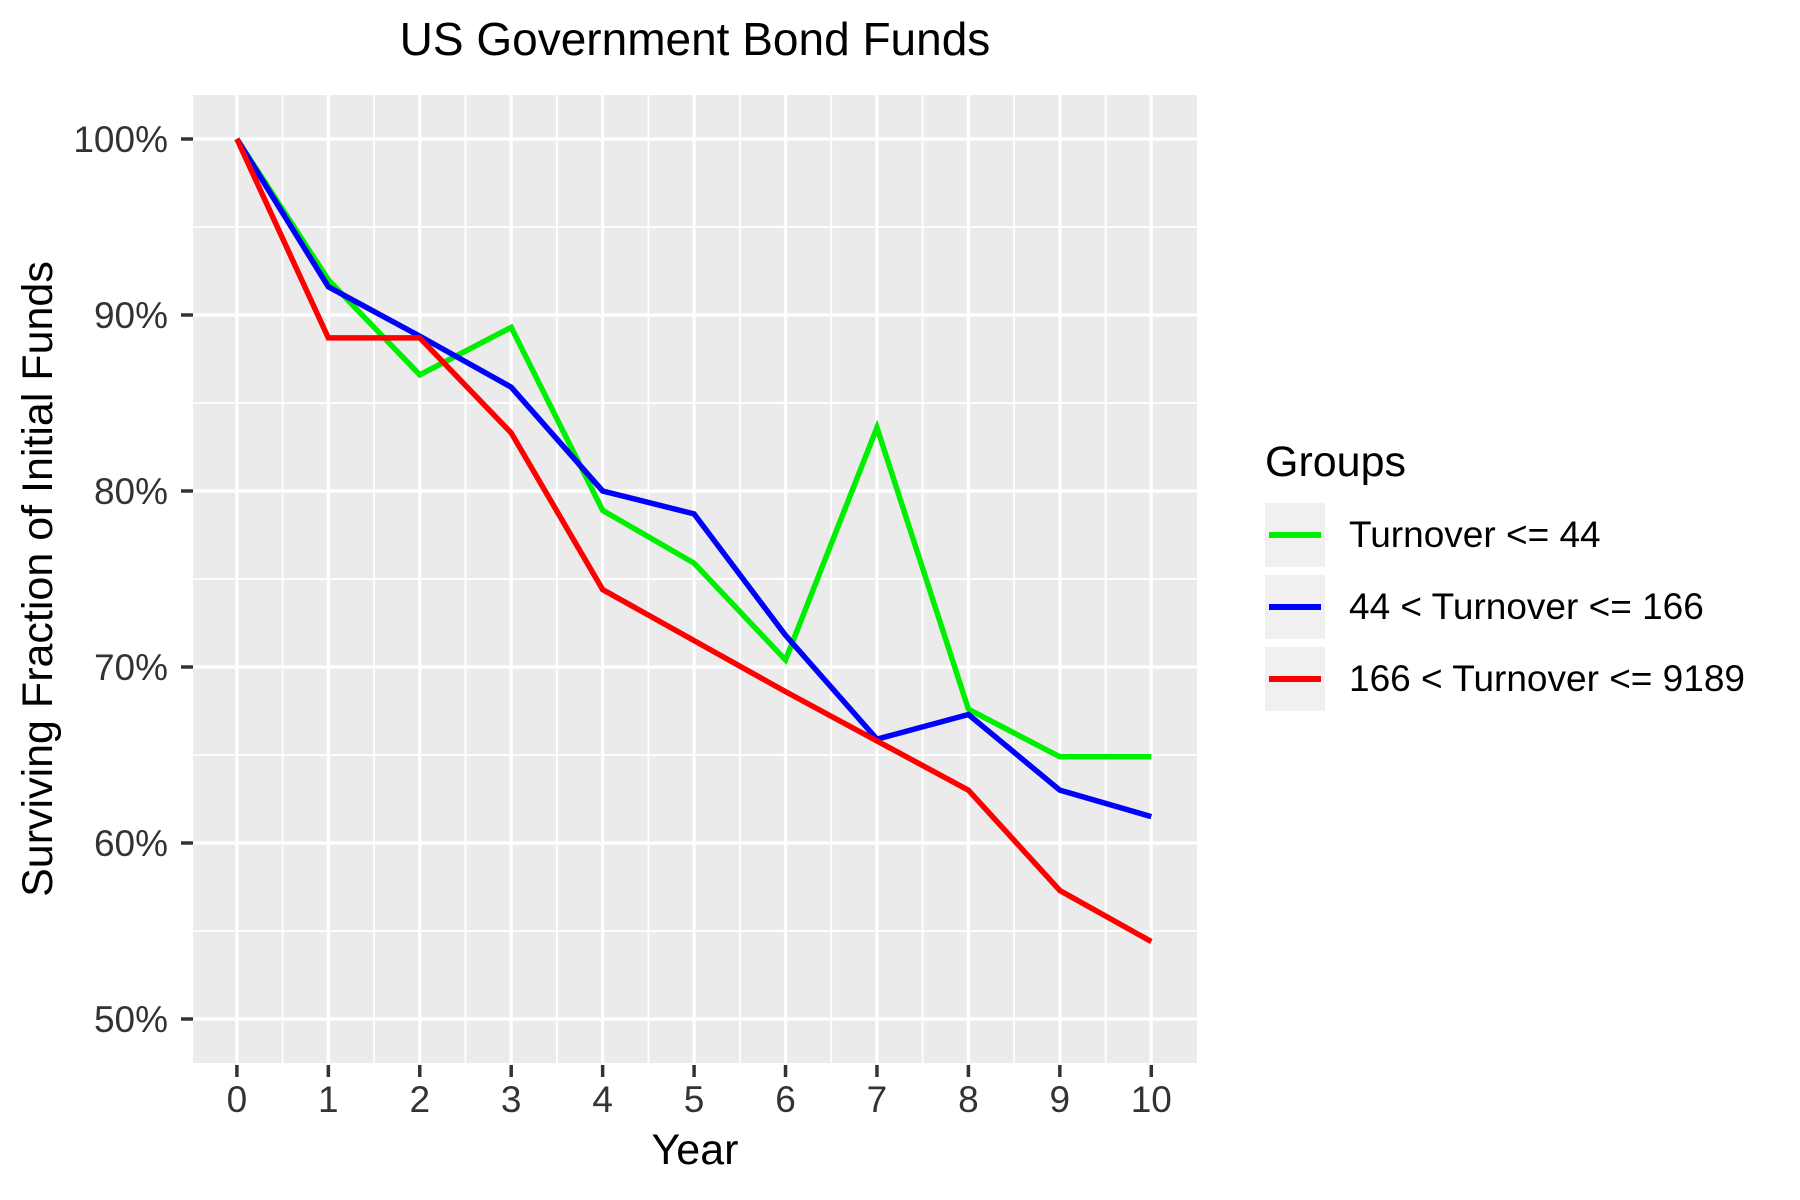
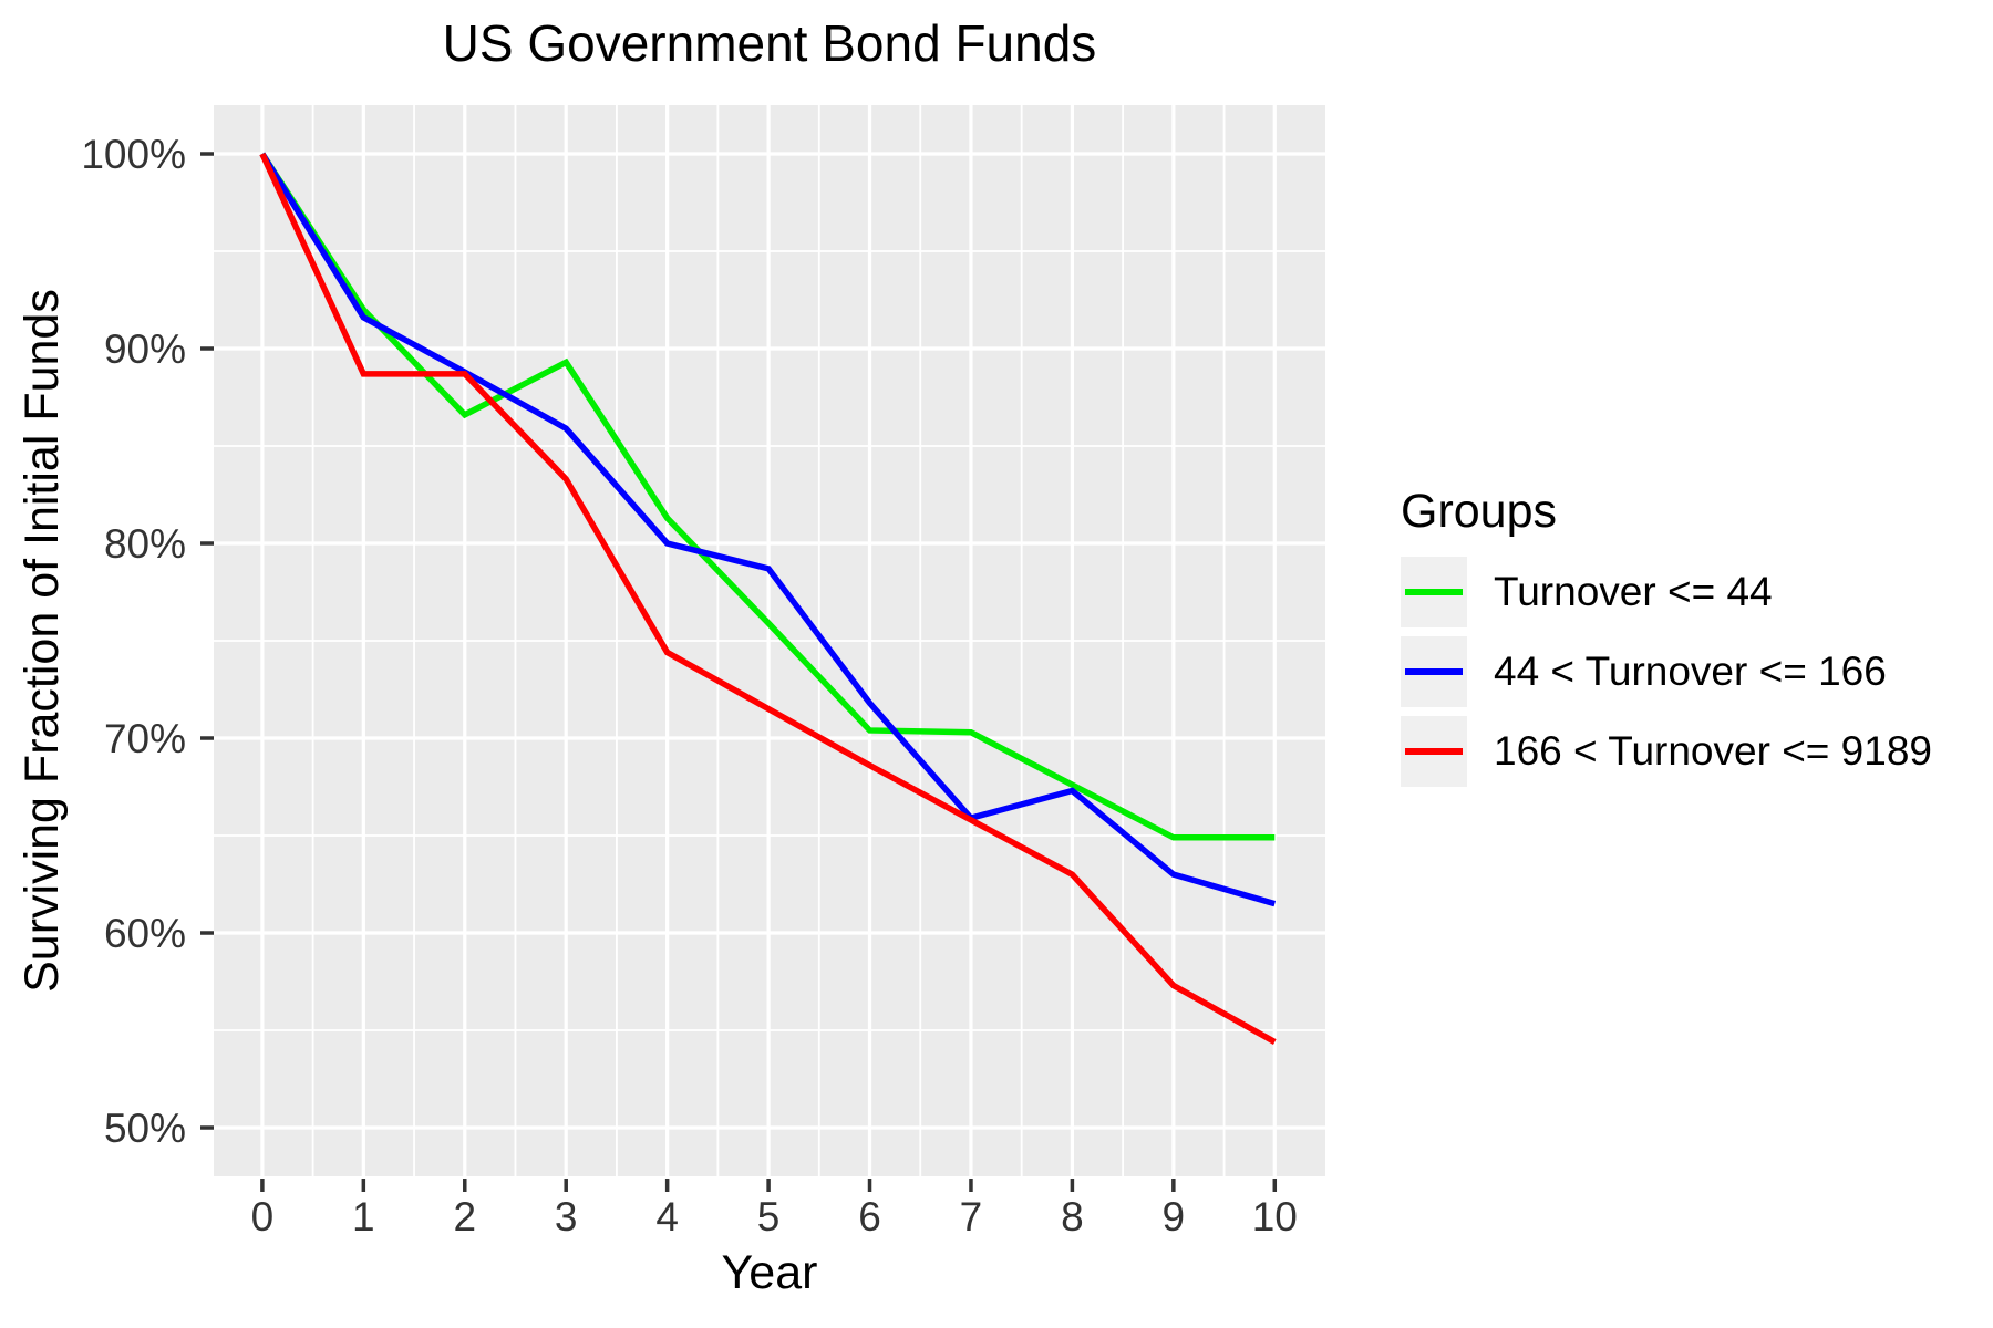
Turnover <= 44/4: 78.9% -> 81.3%
Turnover <= 44/7: 83.6% -> 70.3%
